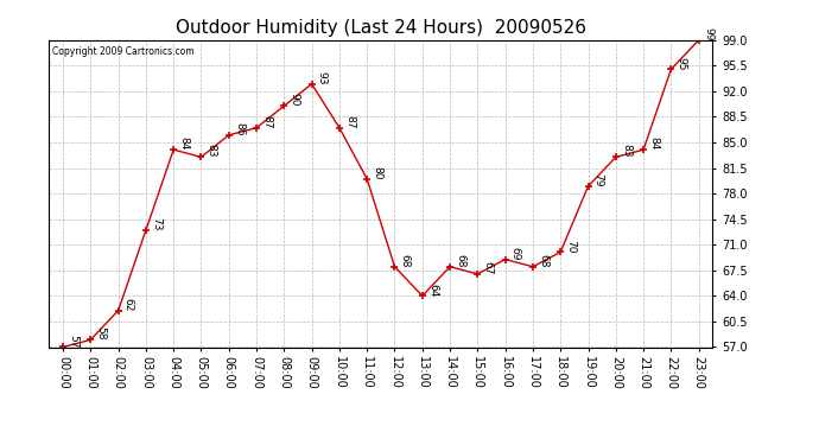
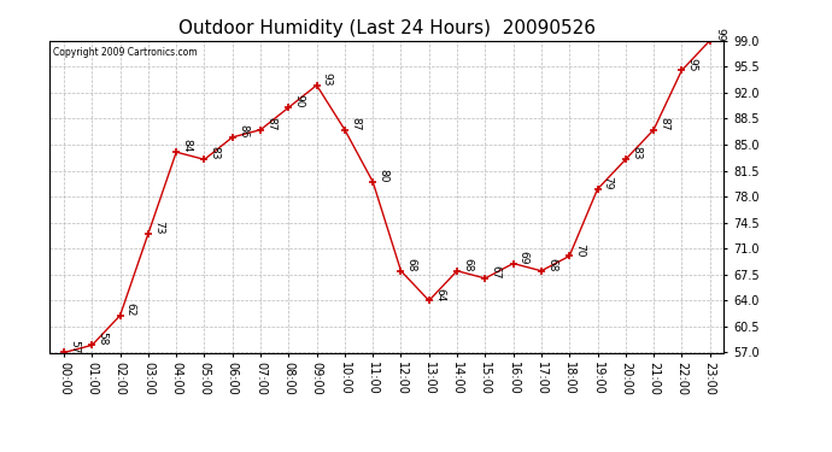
21:00: 84 -> 87
